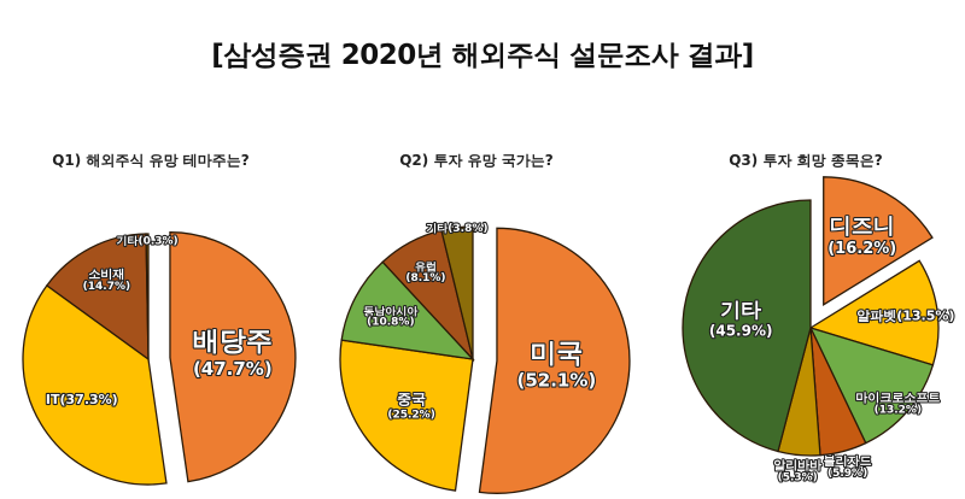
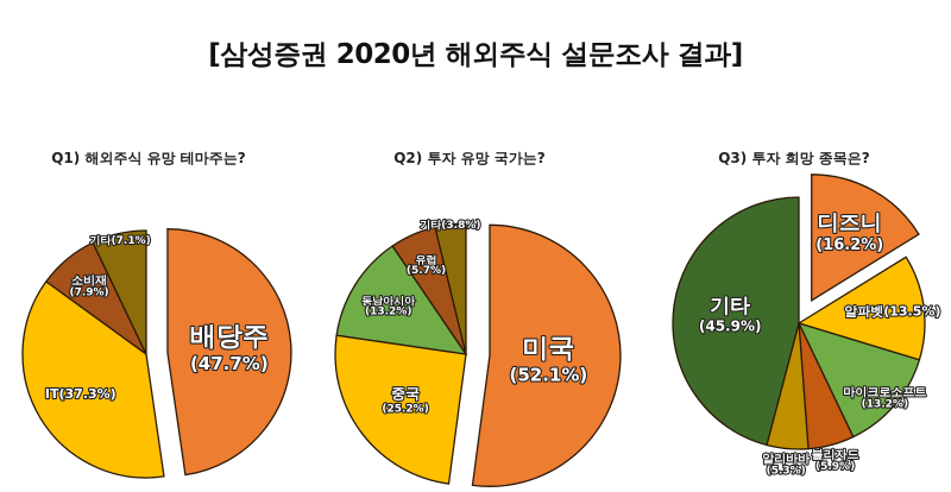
Q1) 해외주식 유망 테마주는?/소비재: 14.7% -> 7.9%
Q1) 해외주식 유망 테마주는?/기타: 0.3 -> 7.1
Q2) 투자 유망 국가는?/동남아시아: 10.8% -> 13.2%
Q2) 투자 유망 국가는?/유럽: 8.1% -> 5.7%
